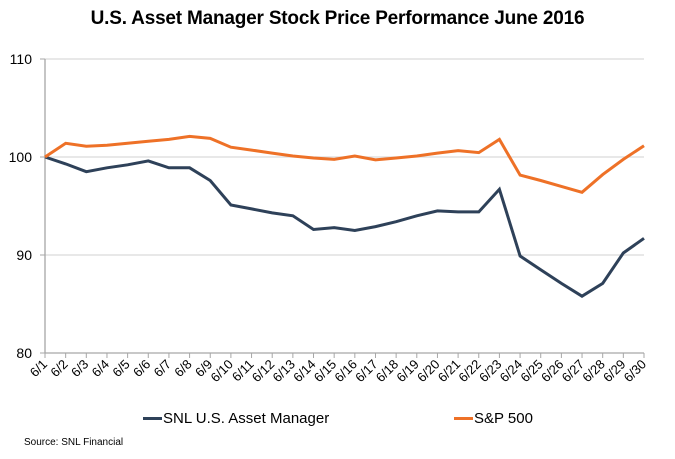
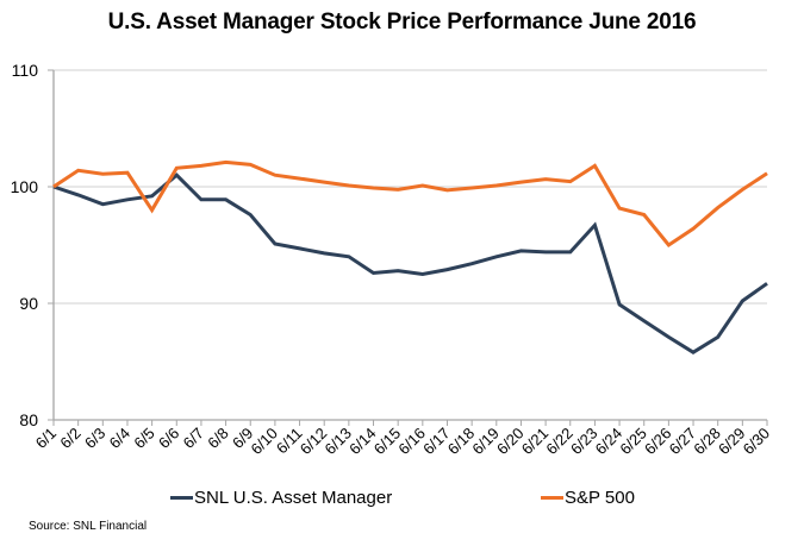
S&P 500/6/5: 101 -> 98
SNL U.S. Asset Manager/6/6: 100 -> 101
S&P 500/6/26: 97 -> 95
